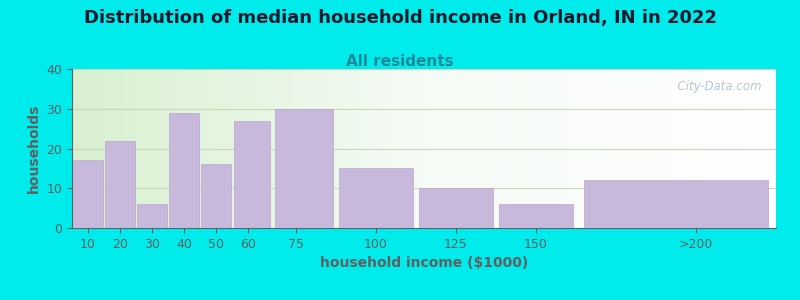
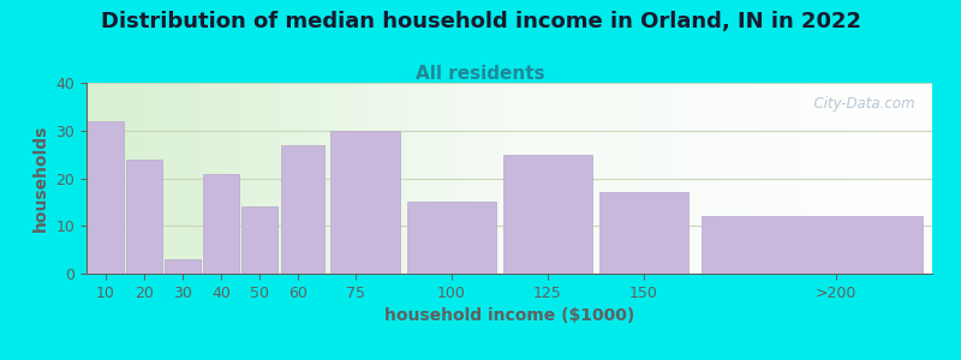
10: 17 -> 32
20: 22 -> 24
30: 6 -> 3
40: 29 -> 21
50: 16 -> 14
125: 10 -> 25
150: 6 -> 17
